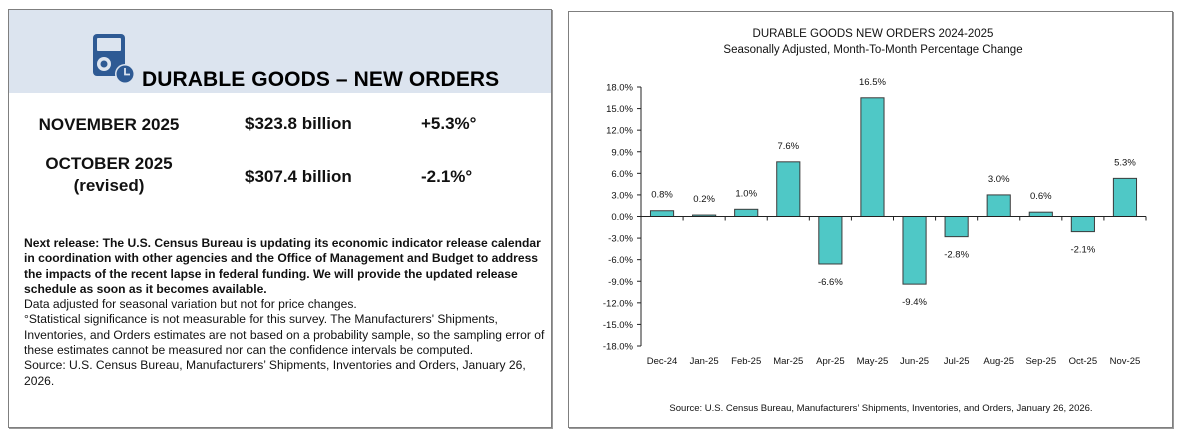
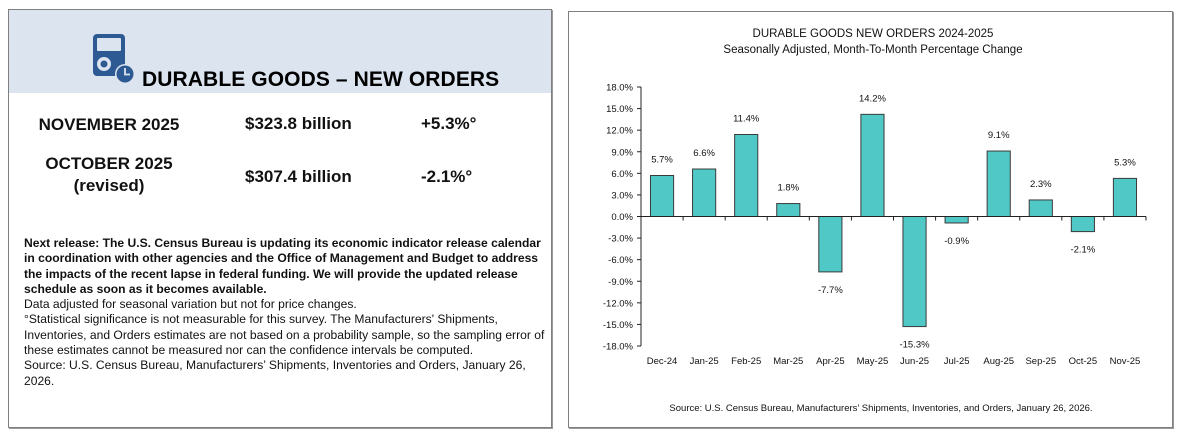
Dec-24: 0.8% -> 5.7%
Jan-25: 0.2% -> 6.6%
Feb-25: 1.0% -> 11.4%
Mar-25: 7.6% -> 1.8%
Apr-25: -6.6% -> -7.7%
May-25: 16.5% -> 14.2%
Jun-25: -9.4% -> -15.3%
Jul-25: -2.8% -> -0.9%
Aug-25: 3.0% -> 9.1%
Sep-25: 0.6% -> 2.3%
